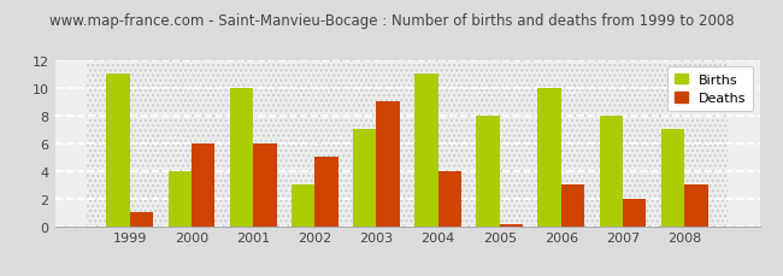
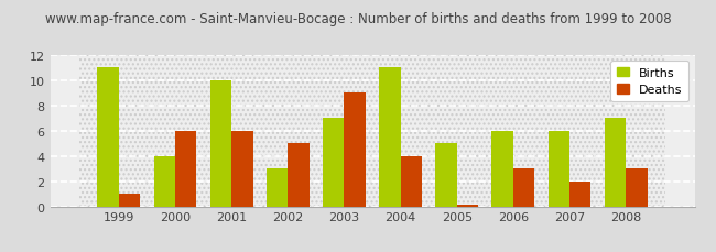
Births/2005: 8 -> 5
Births/2006: 10 -> 6
Births/2007: 8 -> 6
